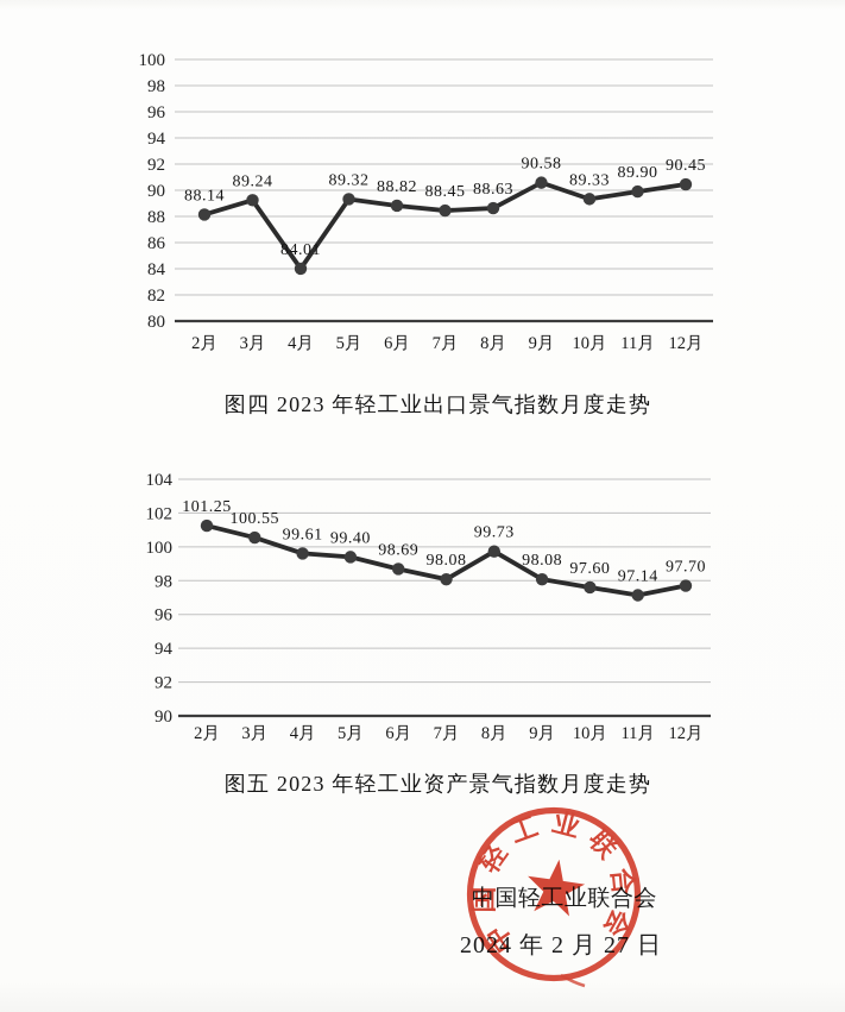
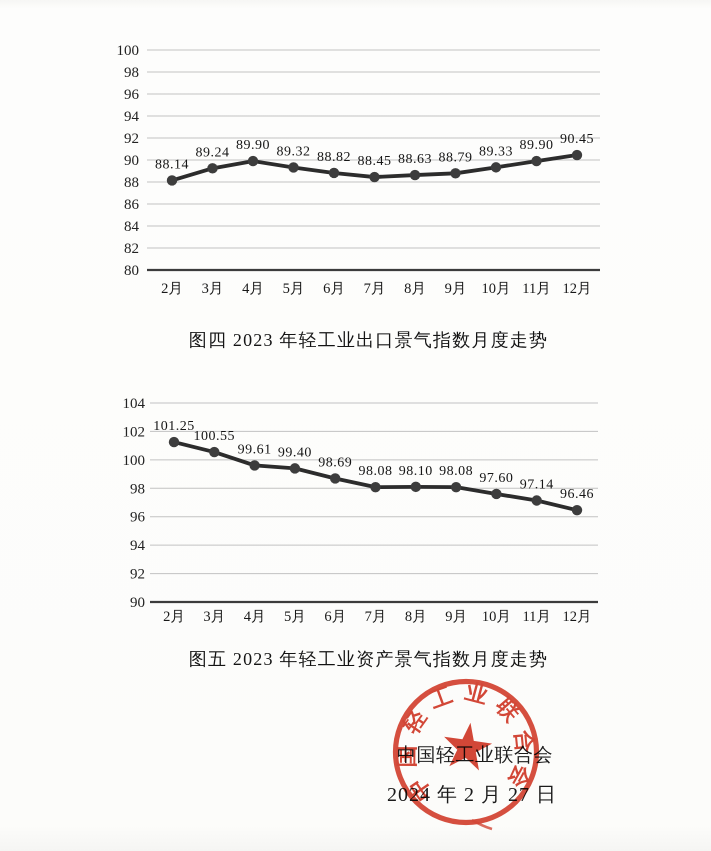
图四 2023 年轻工业出口景气指数月度走势/4月: 84.01 -> 89.90
图四 2023 年轻工业出口景气指数月度走势/9月: 90.58 -> 88.79
图五 2023 年轻工业资产景气指数月度走势/8月: 99.73 -> 98.10
图五 2023 年轻工业资产景气指数月度走势/12月: 97.70 -> 96.46
